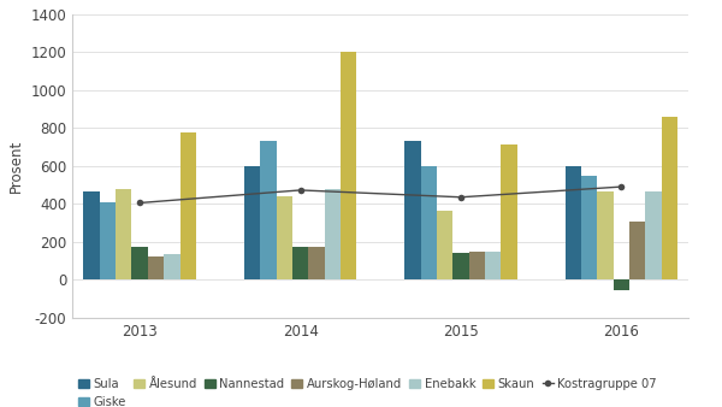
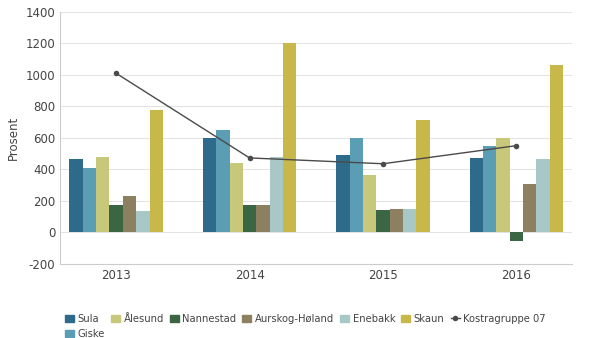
Kostragruppe 07/2013: 400 -> 1010
Aurskog-Høland/2013: 120 -> 230
Giske/2014: 730 -> 650
Sula/2015: 730 -> 490
Sula/2016: 600 -> 470
Ålesund/2016: 460 -> 600
Kostragruppe 07/2016: 490 -> 550
Skaun/2016: 860 -> 1060
